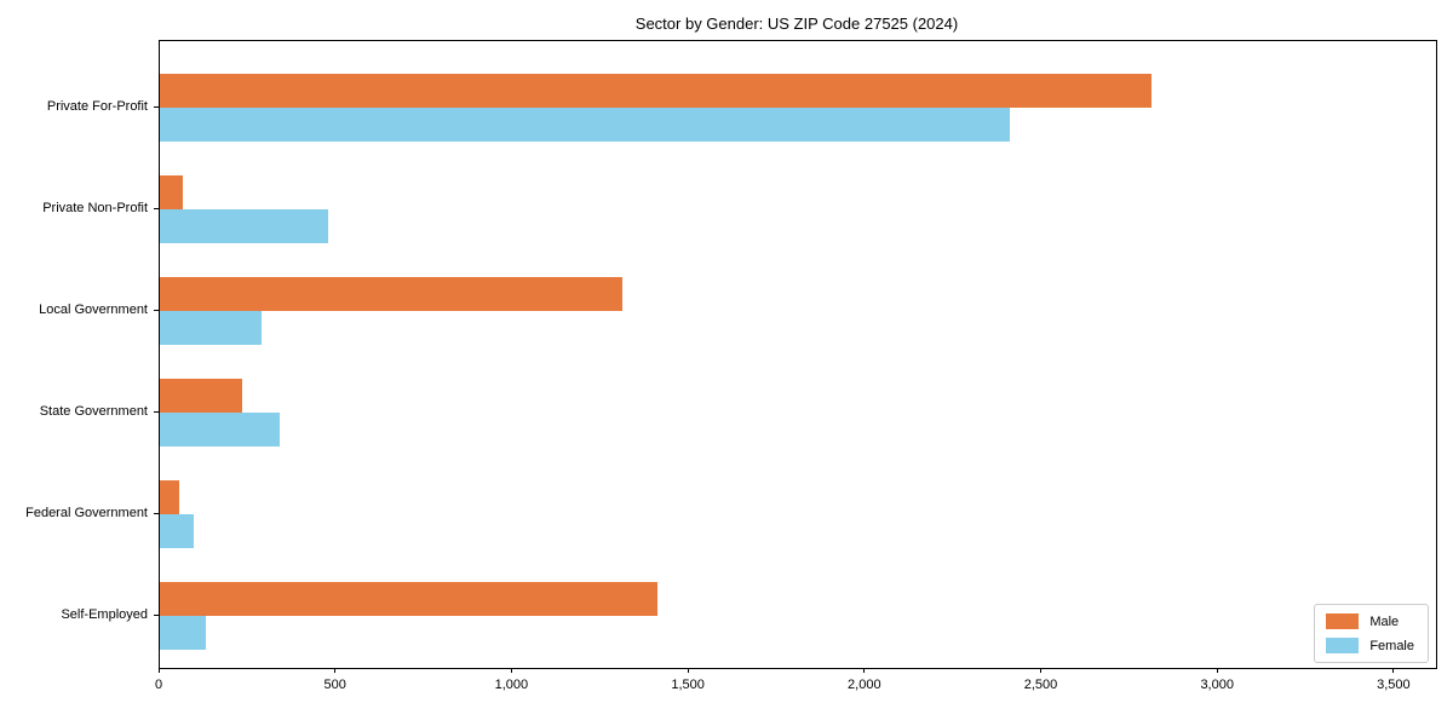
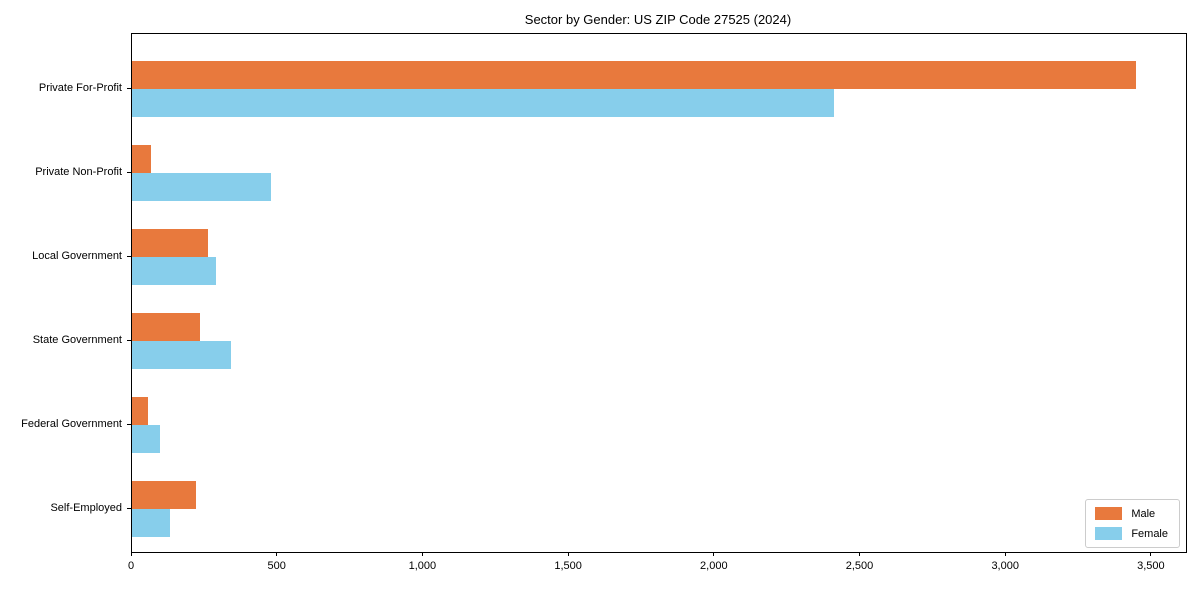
Male/Private For-Profit: 2810 -> 3440
Male/Local Government: 1310 -> 260
Male/Self-Employed: 1410 -> 220
